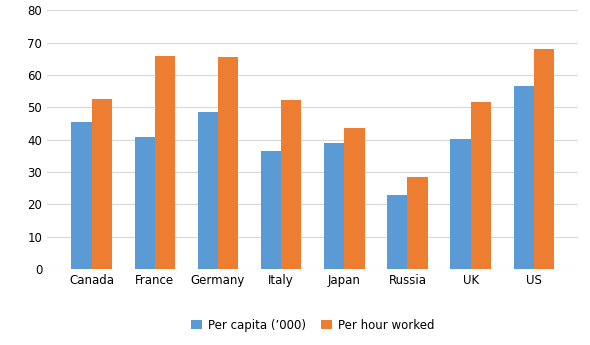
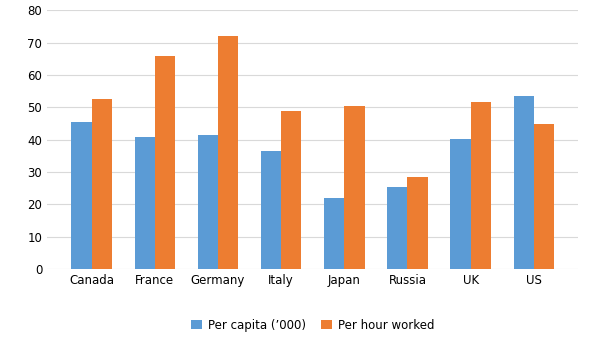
Per capita (’000)/Germany: 48.5 -> 41.5
Per hour worked/Germany: 65.5 -> 72.0
Per hour worked/Italy: 52.2 -> 49.0
Per capita (’000)/Japan: 39.0 -> 22.0
Per hour worked/Japan: 43.5 -> 50.5
Per capita (’000)/Russia: 23.0 -> 25.5
Per capita (’000)/US: 56.5 -> 53.5
Per hour worked/US: 68.0 -> 45.0
